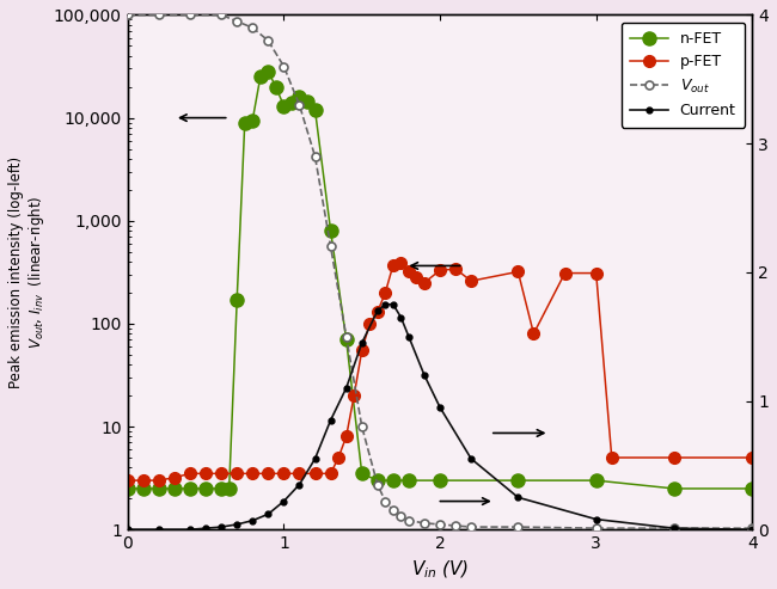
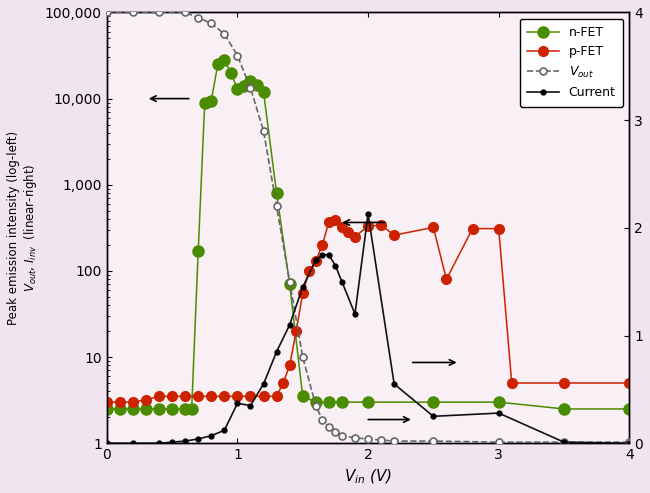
Current/1: 0.22 -> 0.37
Current/2: 0.95 -> 2.13
Current/3: 0.08 -> 0.28
